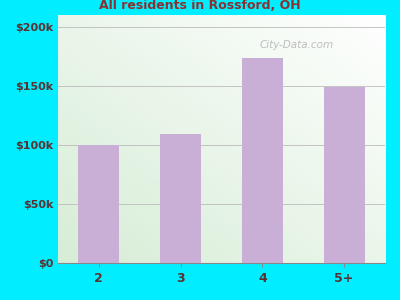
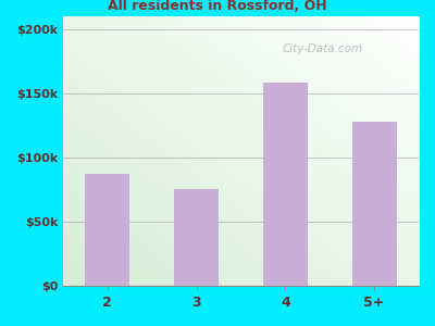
2: $100k -> $87k
3: $109k -> $75k
4: $174k -> $158k
5+: $149k -> $128k
